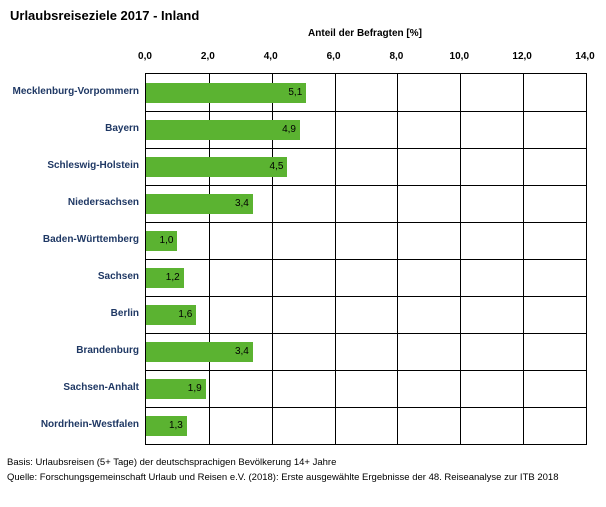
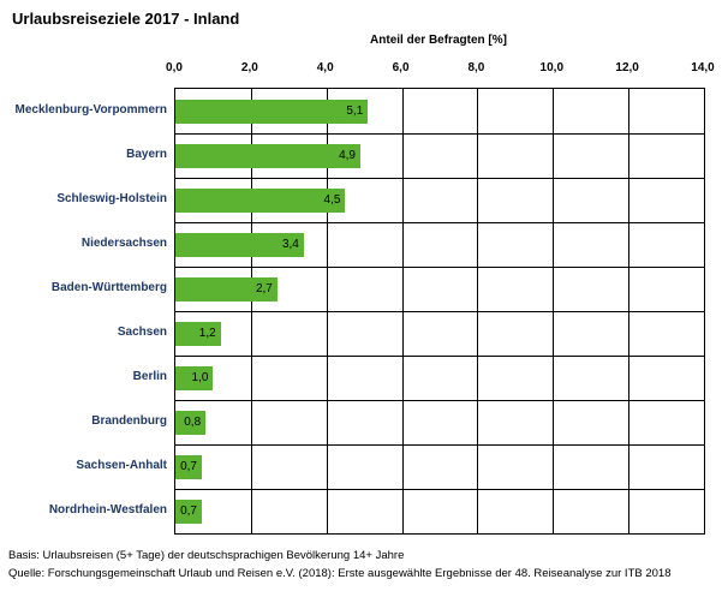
Baden-Württemberg: 1,0 -> 2,7
Berlin: 1,6 -> 1,0
Brandenburg: 3,4 -> 0,8
Sachsen-Anhalt: 1,9 -> 0,7
Nordrhein-Westfalen: 1,3 -> 0,7
